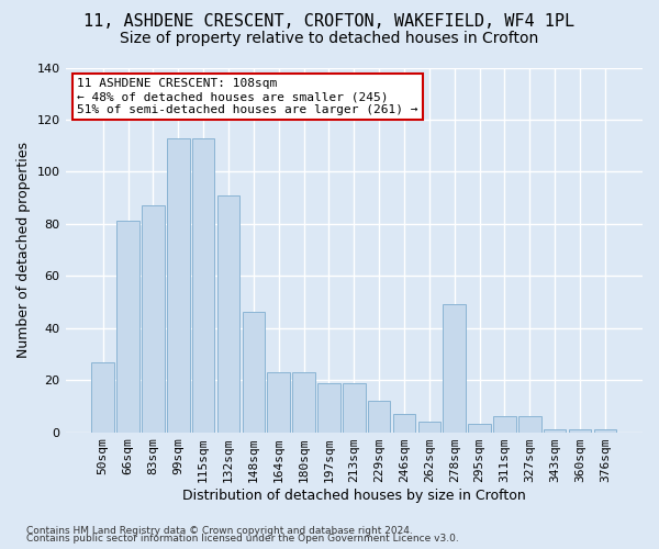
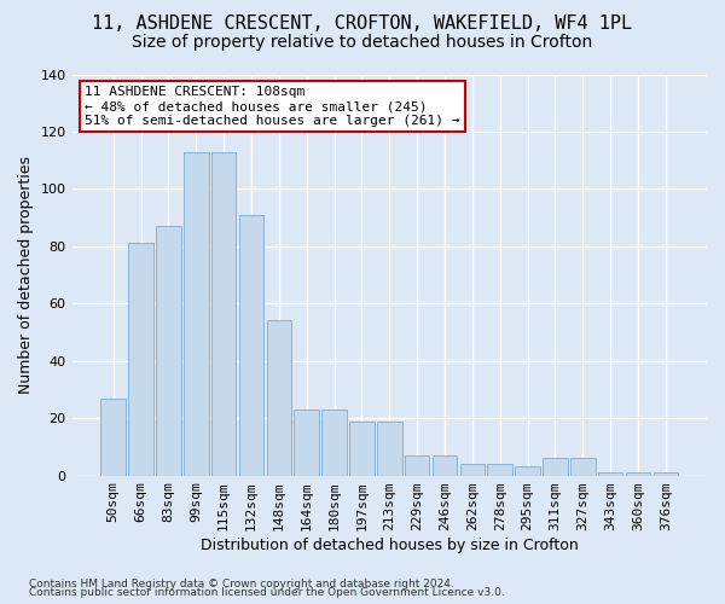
148sqm: 46 -> 54
229sqm: 12 -> 7
278sqm: 49 -> 4
